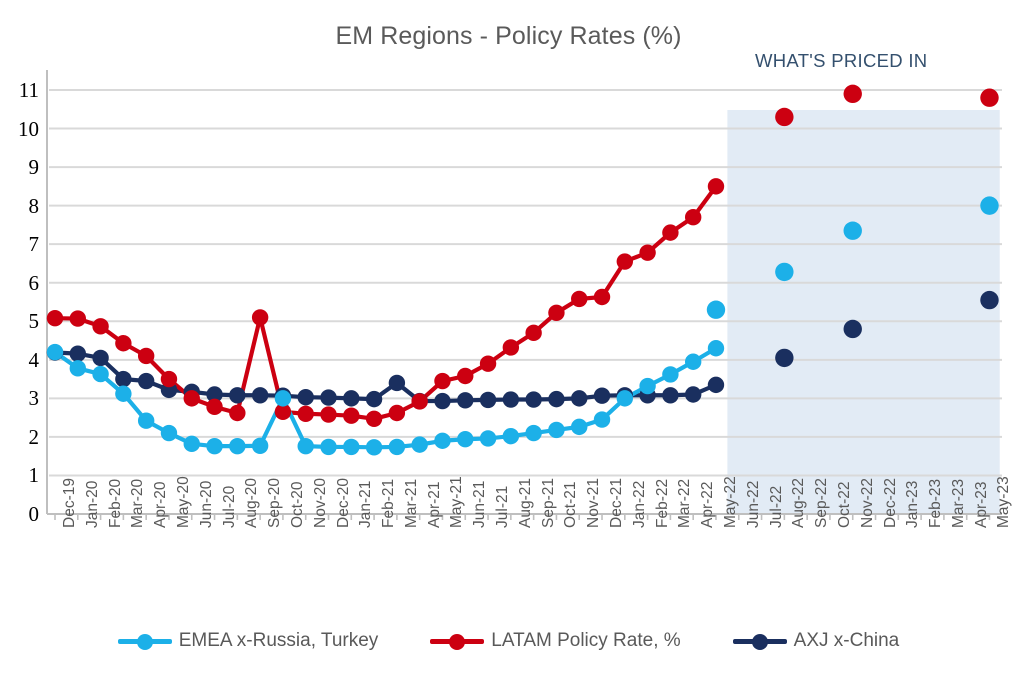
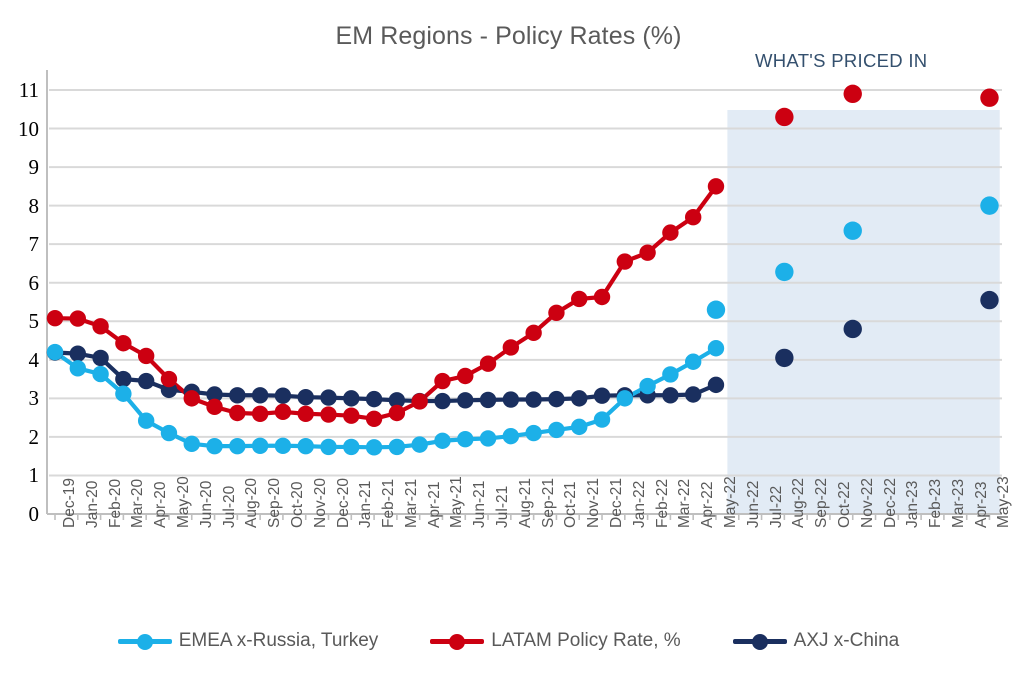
LATAM Policy Rate, %/Sep-20: 5.1 -> 2.6
EMEA x-Russia, Turkey/Oct-20: 3.0 -> 1.8
AXJ x-China/Mar-21: 3.4 -> 3.0
